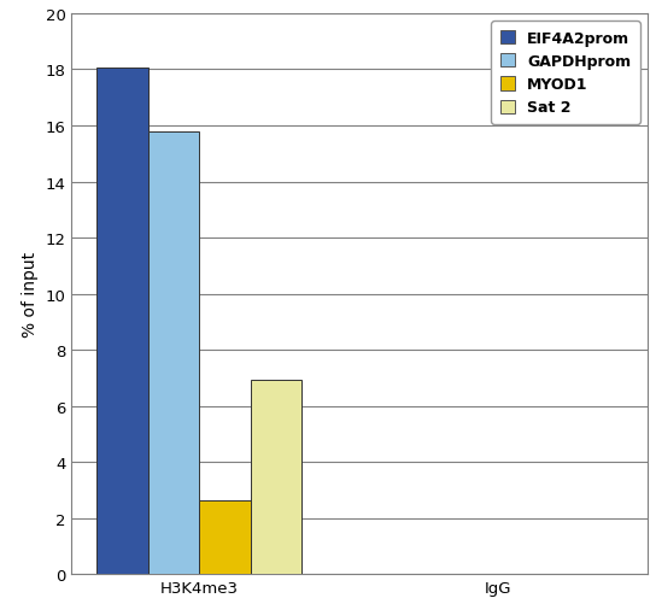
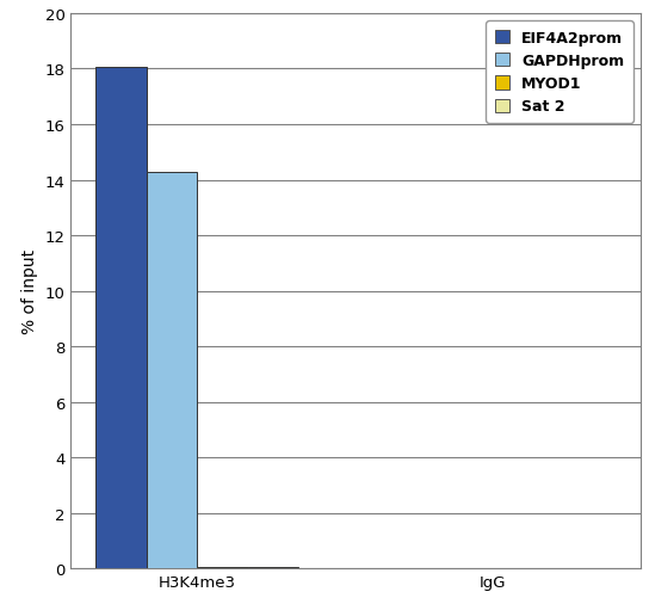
GAPDHprom/H3K4me3: 15.8 -> 14.3
MYOD1/H3K4me3: 2.65 -> 0.07
Sat 2/H3K4me3: 6.95 -> 0.04
